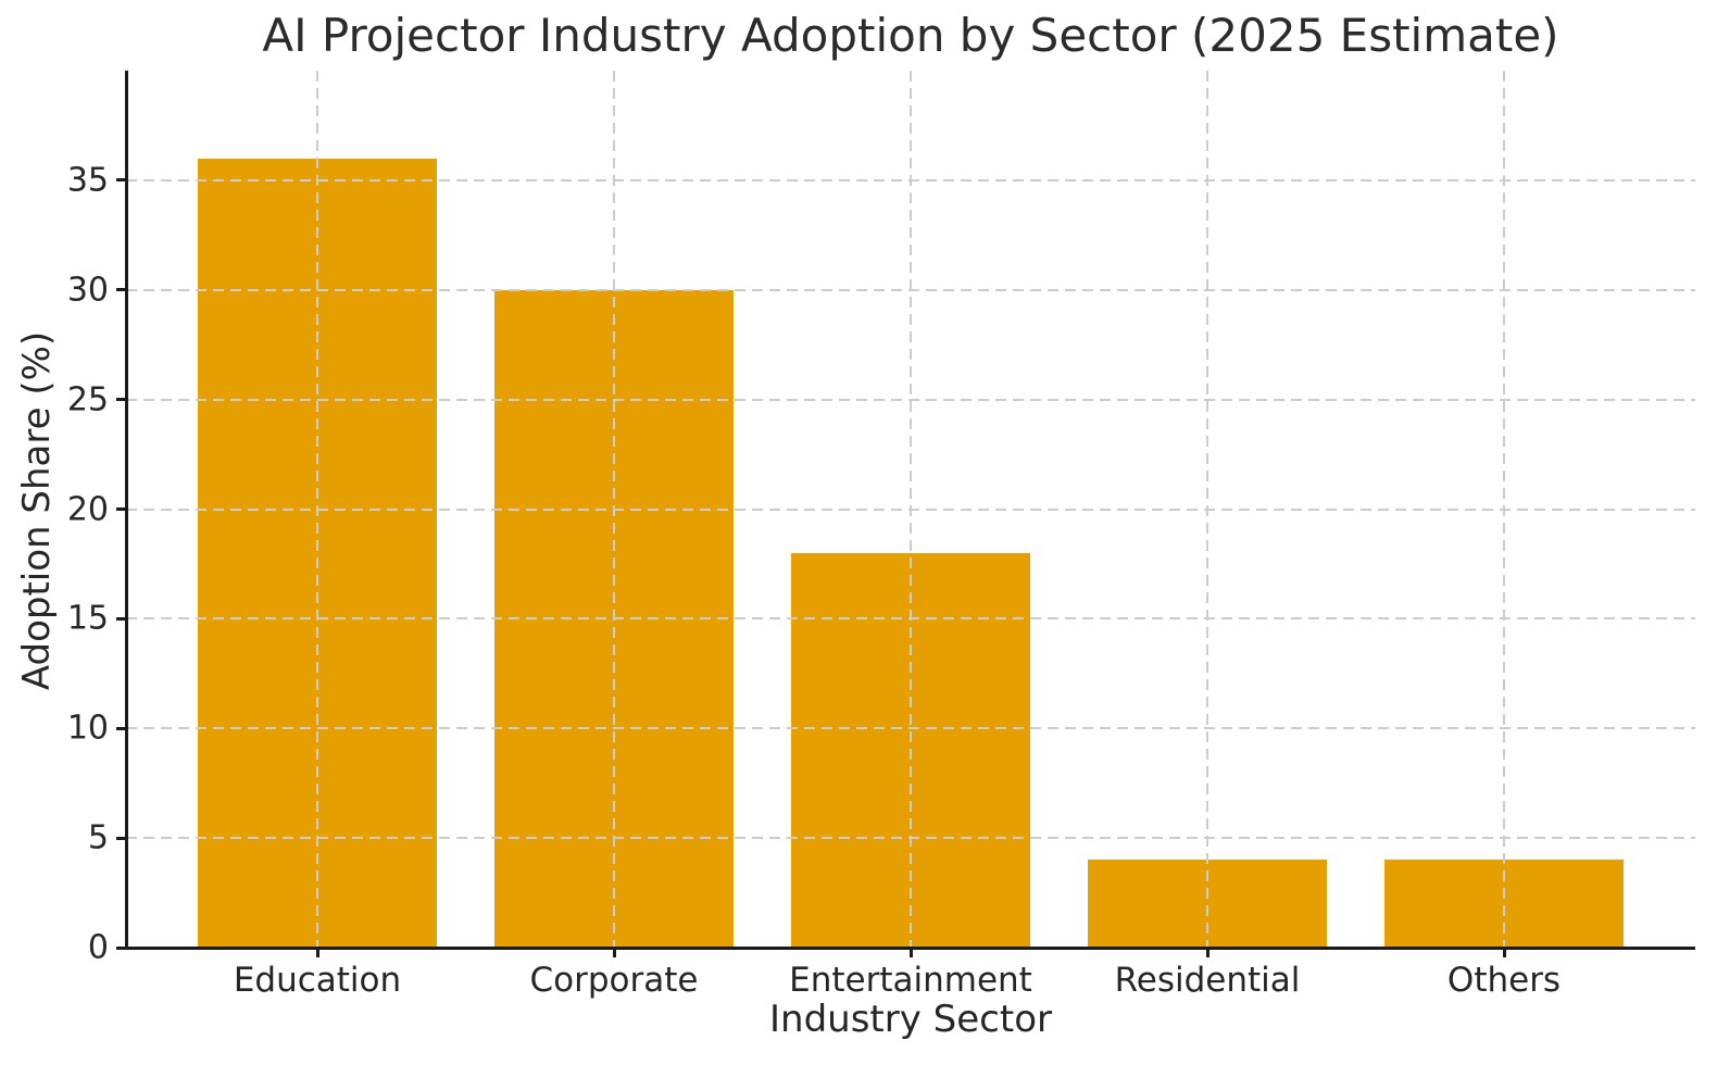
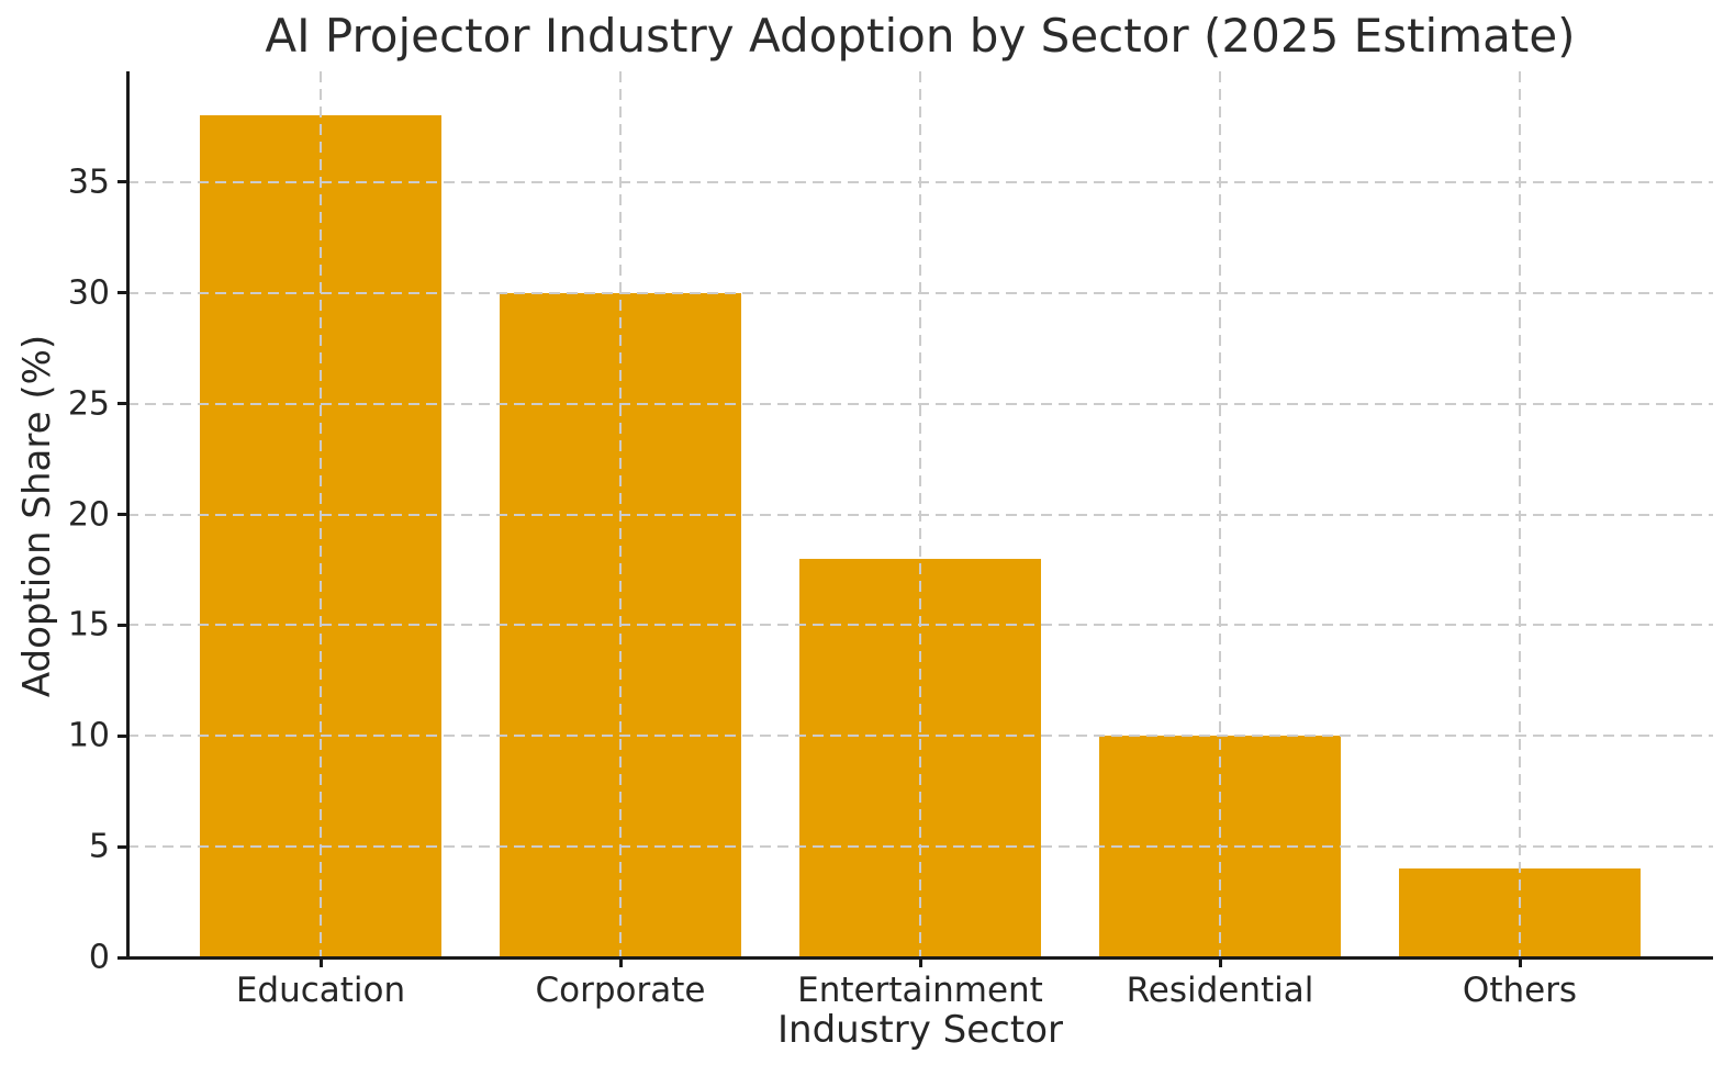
Education: 36 -> 38
Residential: 4 -> 10
